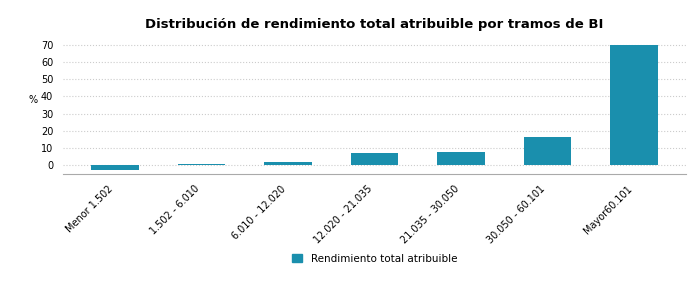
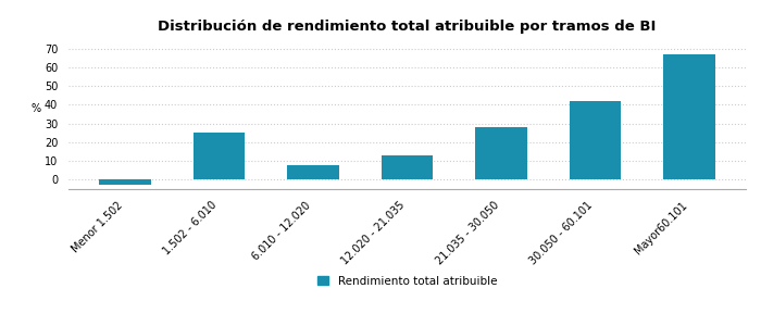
1.502 - 6.010: 1 -> 25
6.010 - 12.020: 2 -> 8
12.020 - 21.035: 7 -> 13
21.035 - 30.050: 8 -> 28
30.050 - 60.101: 16 -> 42
Mayor60.101: 70 -> 67
